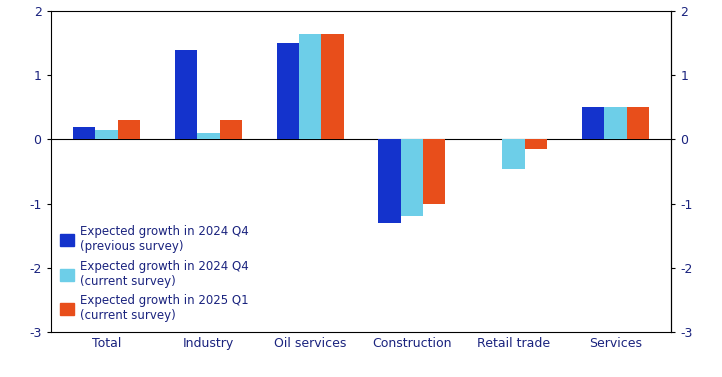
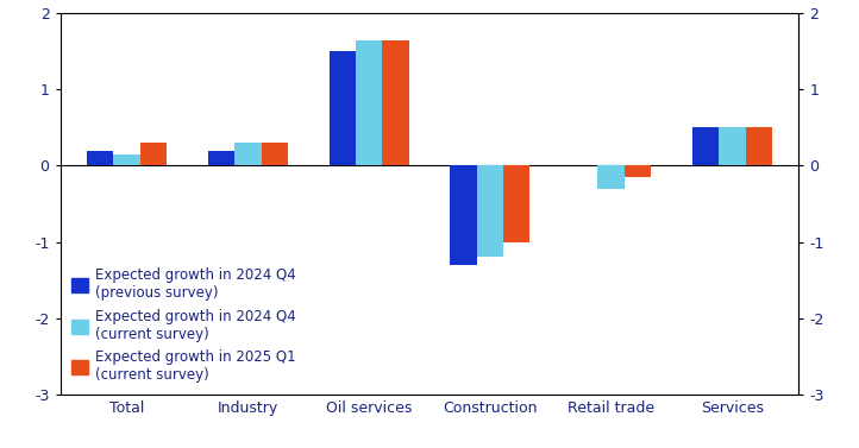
Expected growth in 2024 Q4 (previous survey)/Industry: 1.4 -> 0.2
Expected growth in 2024 Q4 (current survey)/Industry: 0.10 -> 0.30
Expected growth in 2024 Q4 (current survey)/Retail trade: -0.46 -> -0.30
